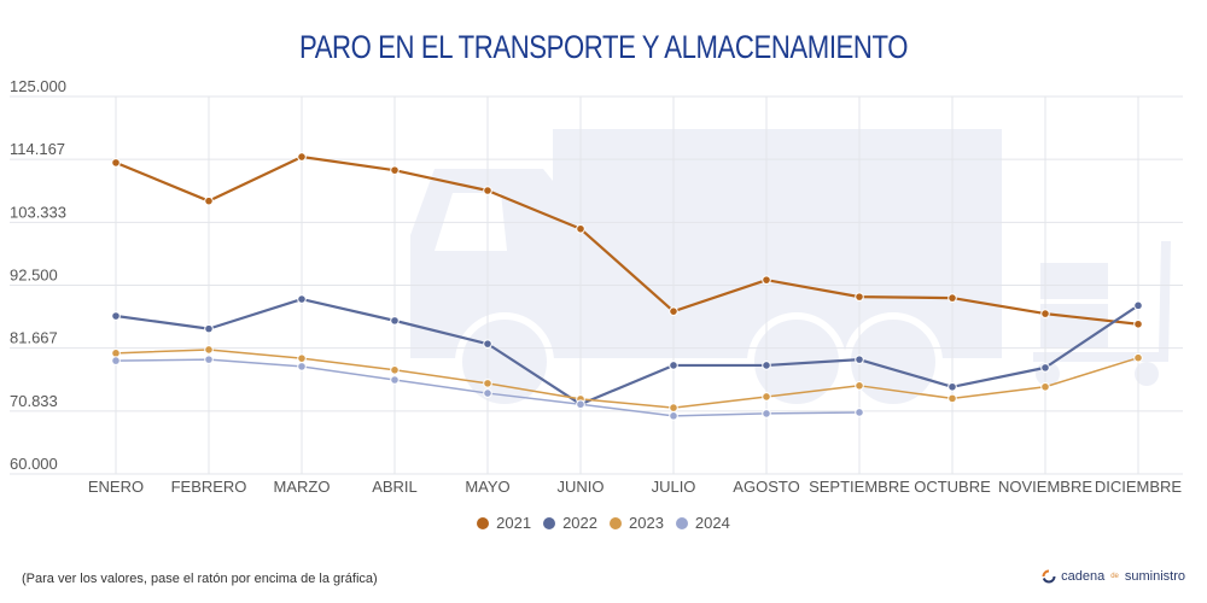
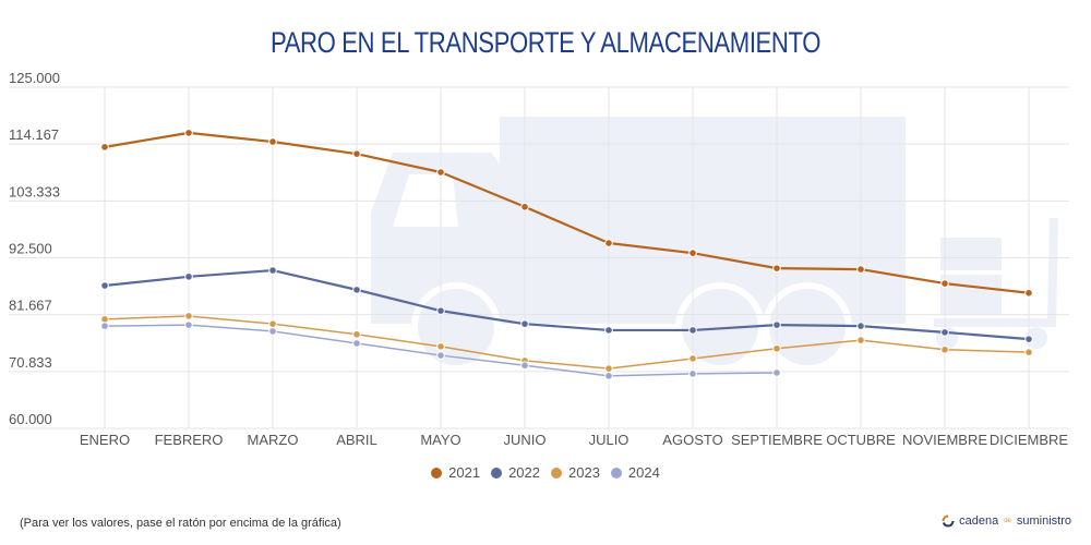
2021/FEBRERO: 107000 -> 116000
2022/FEBRERO: 85000 -> 89000
2022/JUNIO: 72000 -> 80000
2021/JULIO: 88000 -> 95000
2022/OCTUBRE: 75000 -> 80000
2023/OCTUBRE: 73000 -> 77000
2022/DICIEMBRE: 89000 -> 77000
2023/DICIEMBRE: 80000 -> 74000
